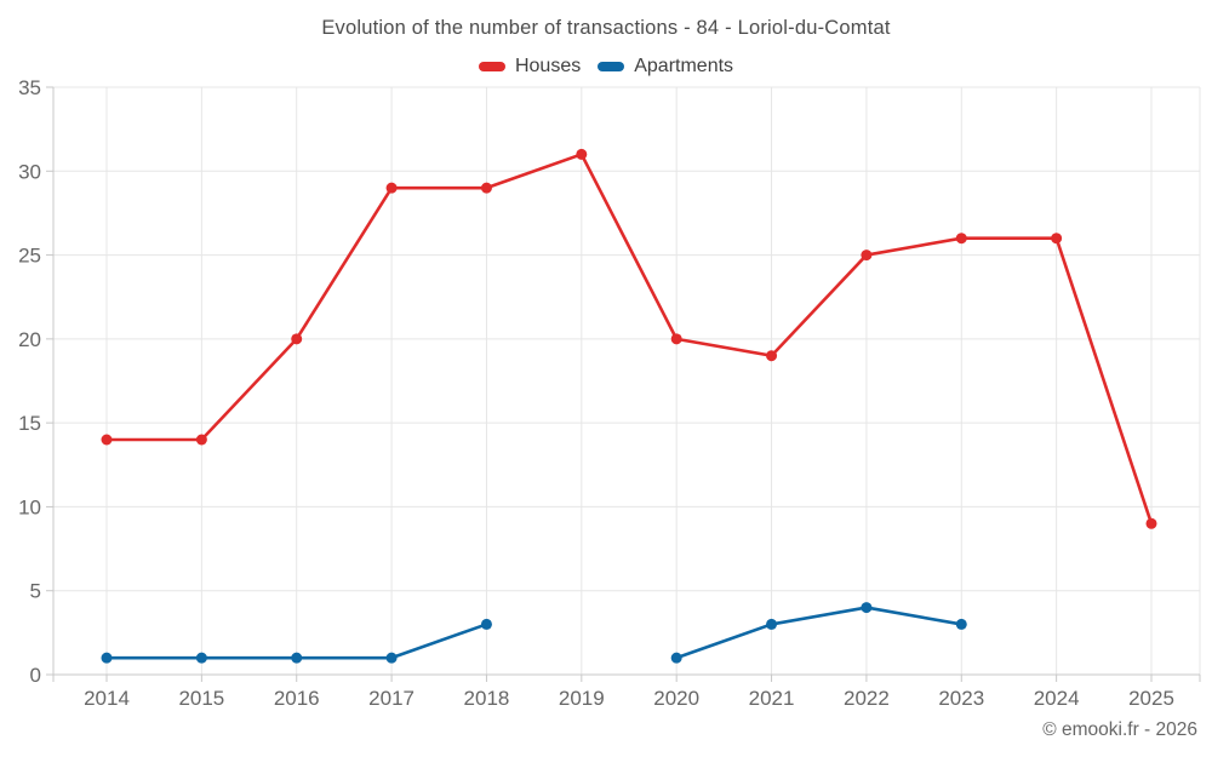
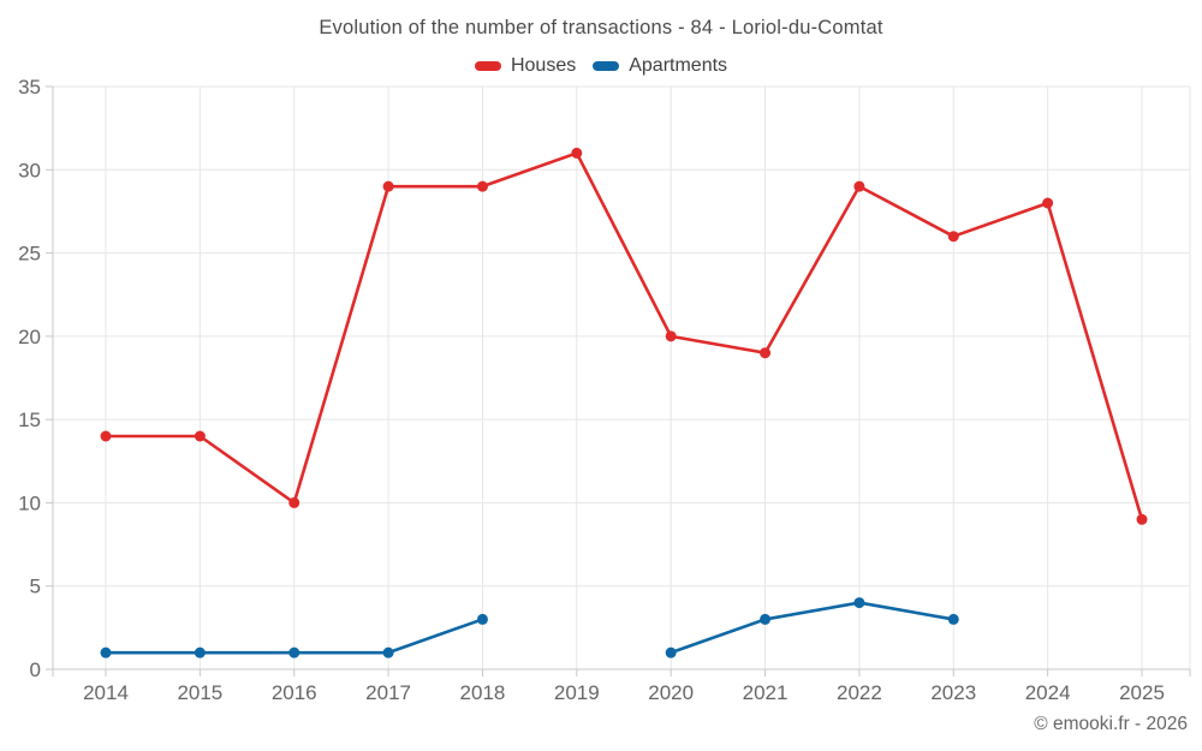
Houses/2016: 20 -> 10
Houses/2022: 25 -> 29
Houses/2024: 26 -> 28
